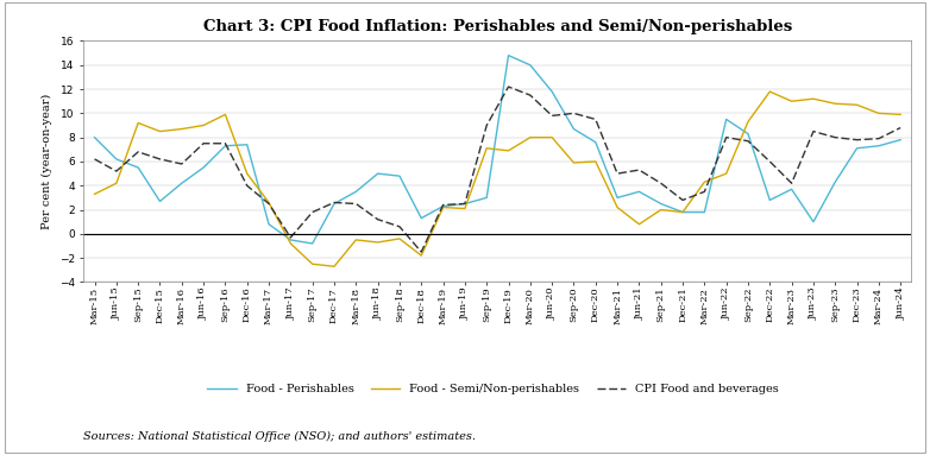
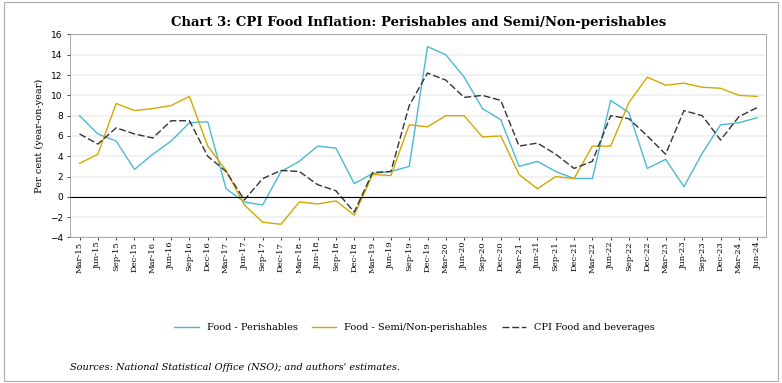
Food - Semi/Non-perishables/Mar-22: 4.3 -> 5.0
CPI Food and beverages/Dec-23: 7.8 -> 5.6
